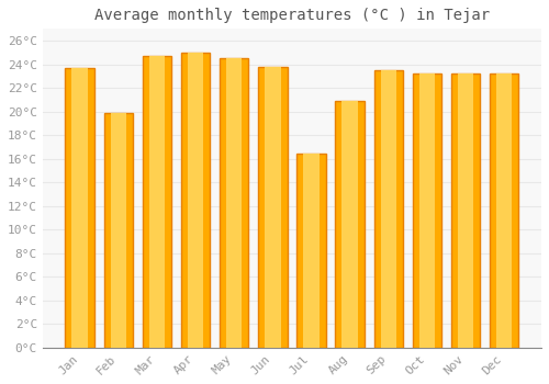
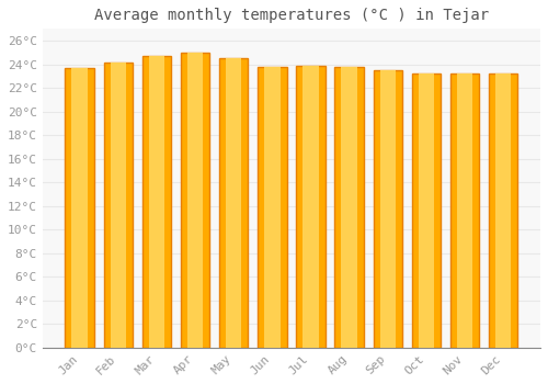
Feb: 19.9°C -> 24.1°C
Jul: 16.4°C -> 23.9°C
Aug: 20.9°C -> 23.8°C
